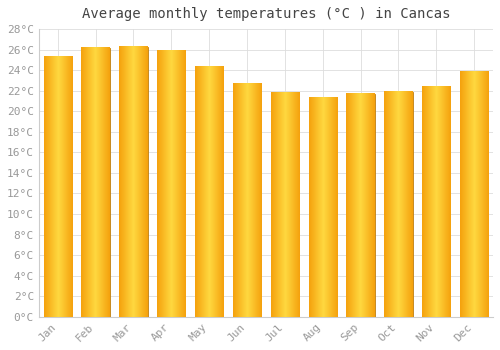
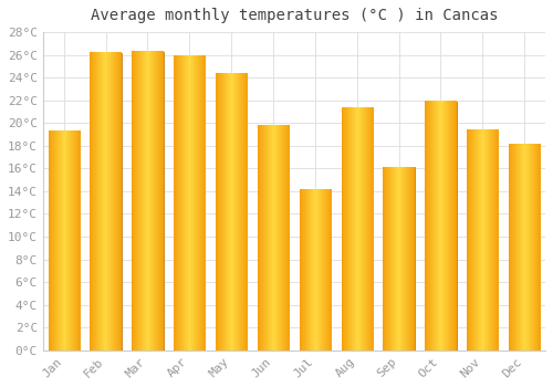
Jan: 25.3°C -> 19.3°C
Jun: 22.7°C -> 19.8°C
Jul: 21.8°C -> 14.2°C
Sep: 21.7°C -> 16.1°C
Nov: 22.4°C -> 19.4°C
Dec: 23.9°C -> 18.1°C
